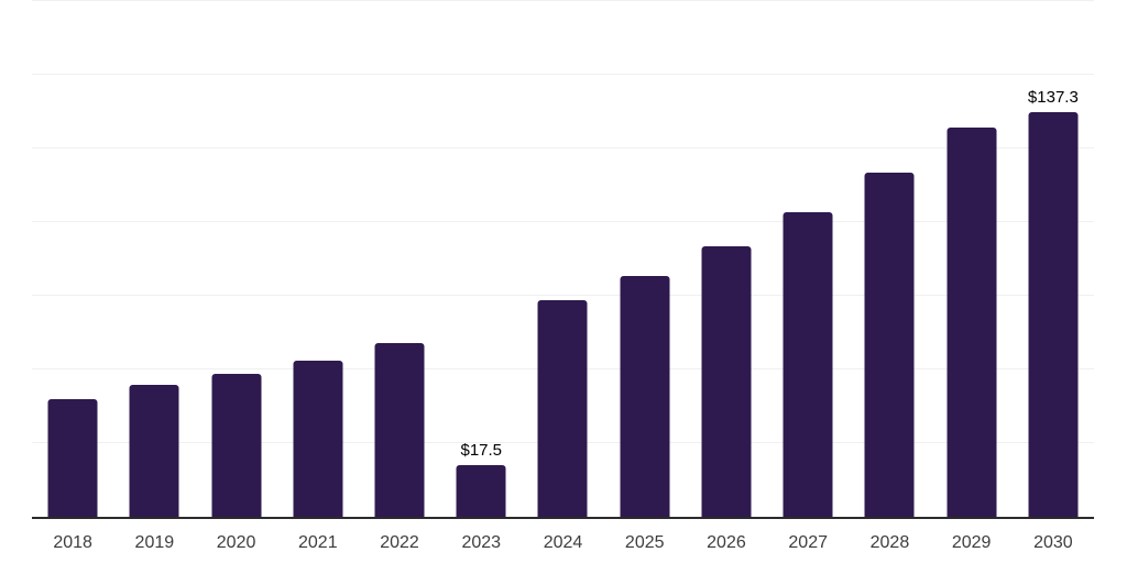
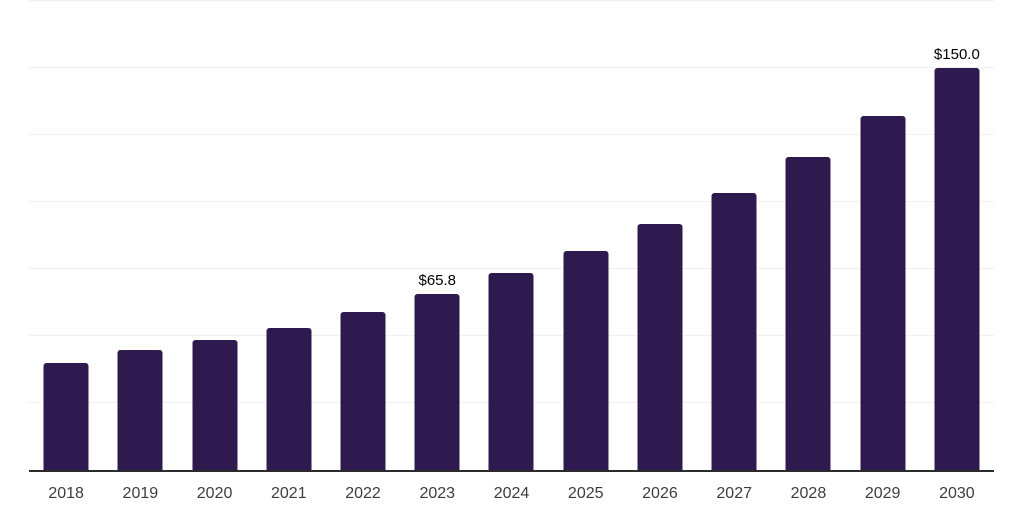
2023: $17.5 -> $65.8
2030: $137.3 -> $150.0
